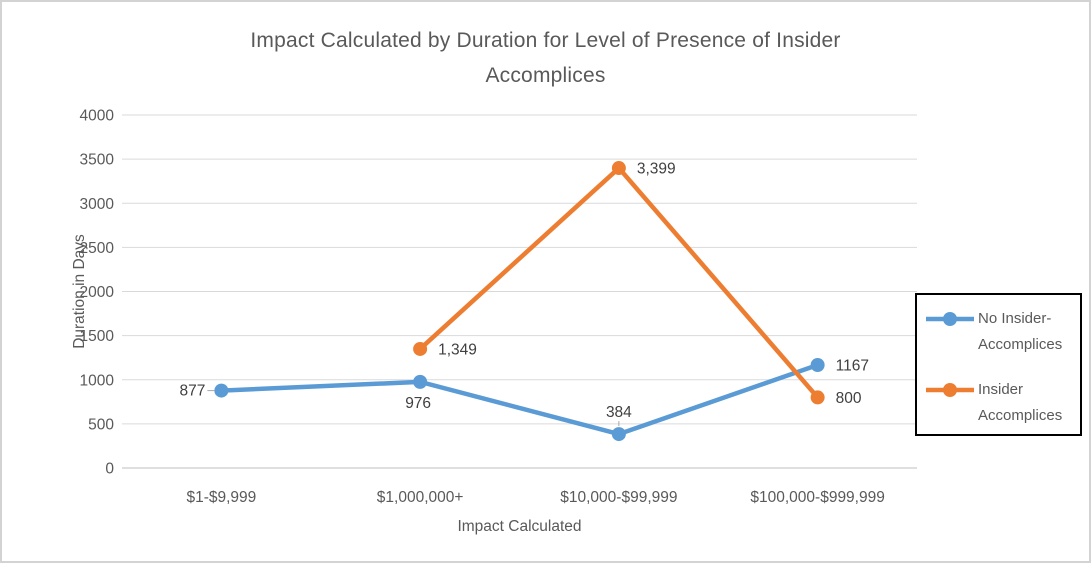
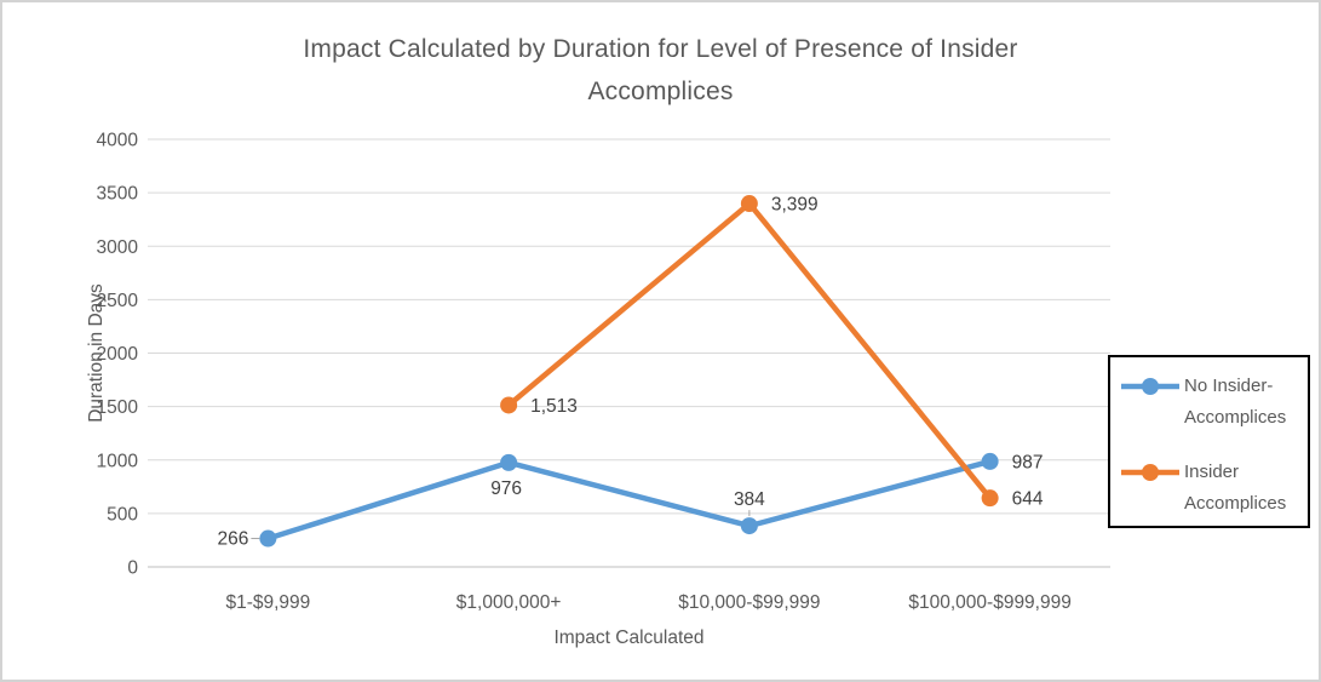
No Insider-Accomplices/$1-$9,999: 877 -> 266
Insider Accomplices/$1,000,000+: 1,349 -> 1,513
No Insider-Accomplices/$100,000-$999,999: 1167 -> 987
Insider Accomplices/$100,000-$999,999: 800 -> 644
